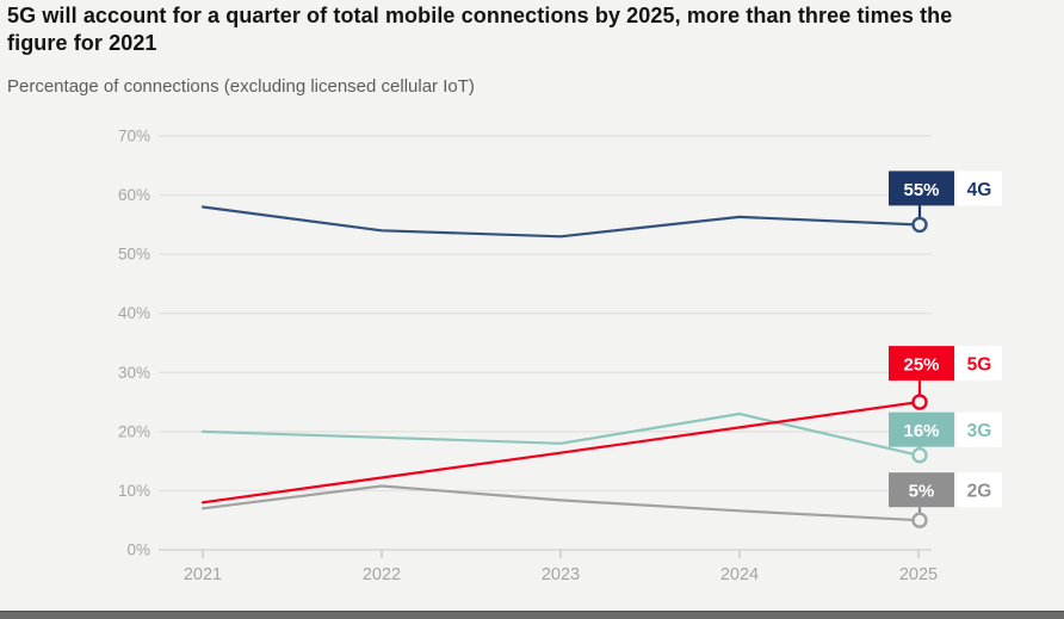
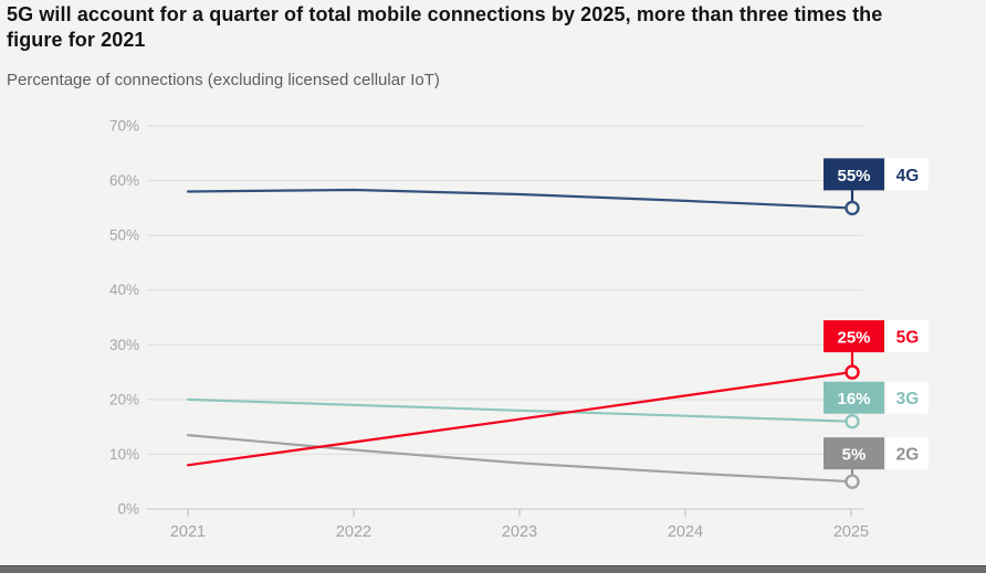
2G/2021: 7% -> 14%
4G/2022: 54% -> 58%
4G/2023: 53% -> 58%
3G/2024: 23% -> 17%
